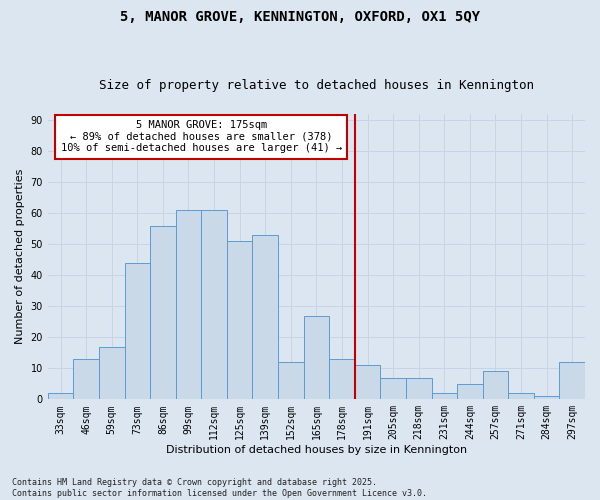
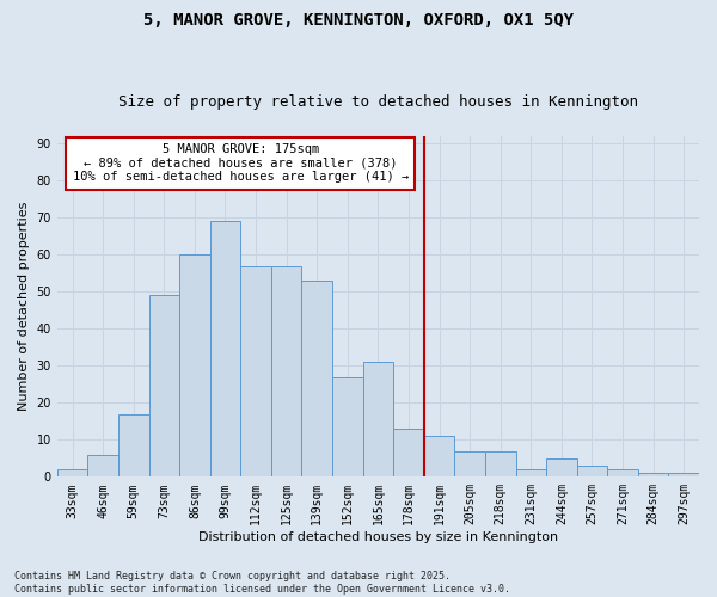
46sqm: 13 -> 6
73sqm: 44 -> 49
86sqm: 56 -> 60
99sqm: 61 -> 69
112sqm: 61 -> 57
125sqm: 51 -> 57
152sqm: 12 -> 27
165sqm: 27 -> 31
257sqm: 9 -> 3
297sqm: 12 -> 1
